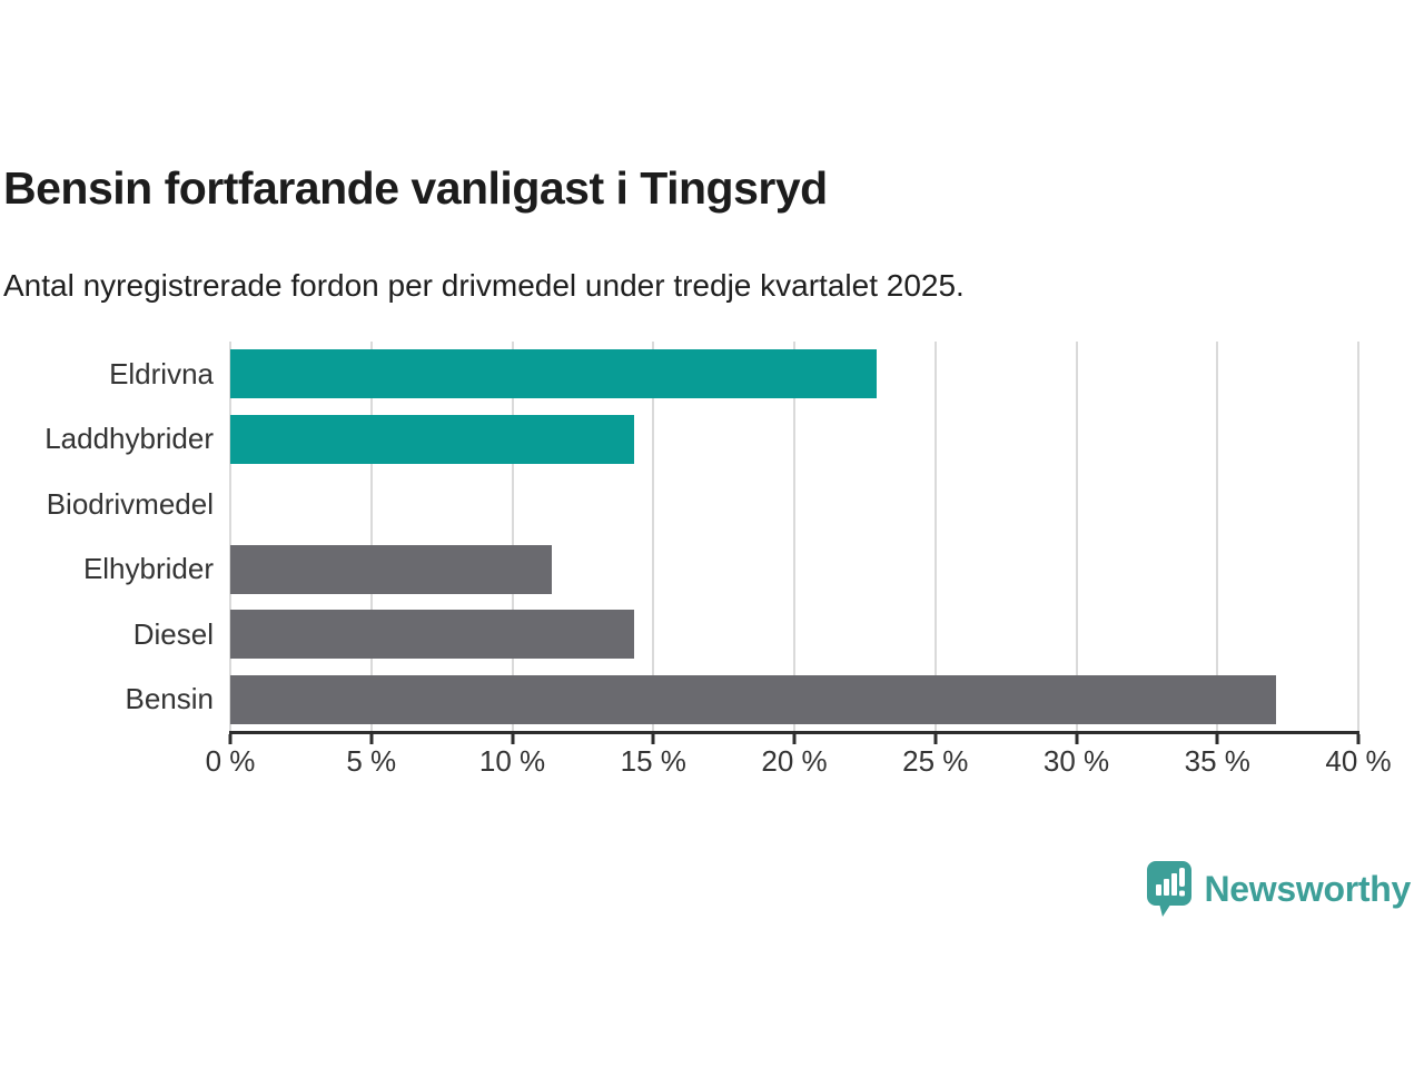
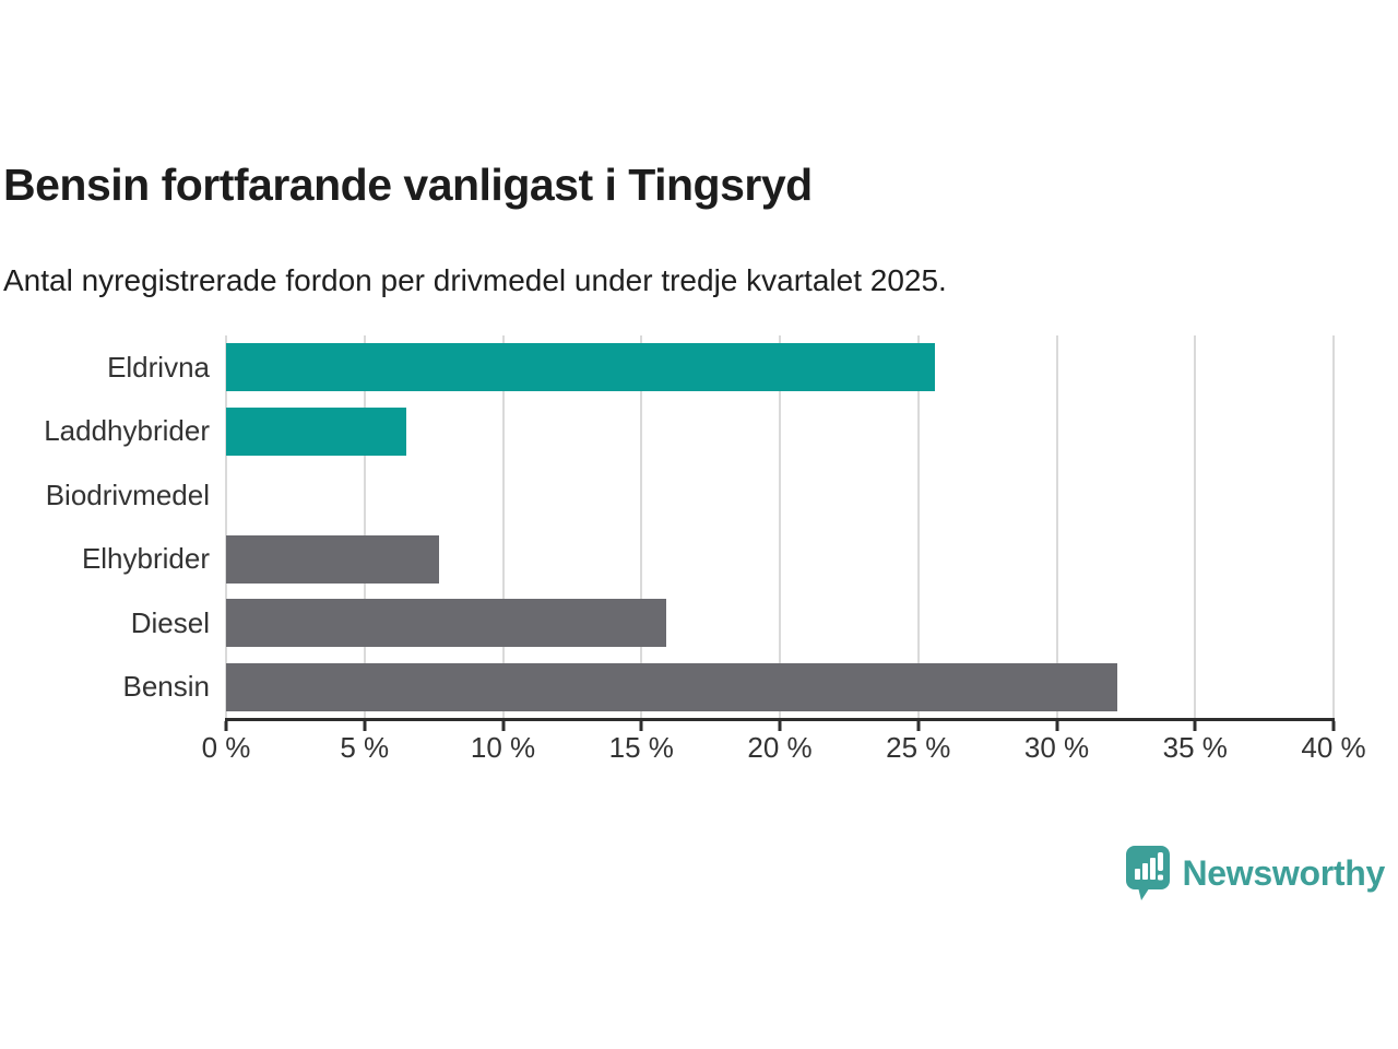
Eldrivna: 22.9% -> 25.6%
Laddhybrider: 14.3% -> 6.5%
Elhybrider: 11.4% -> 7.7%
Diesel: 14.3% -> 15.9%
Bensin: 37.1% -> 32.2%
